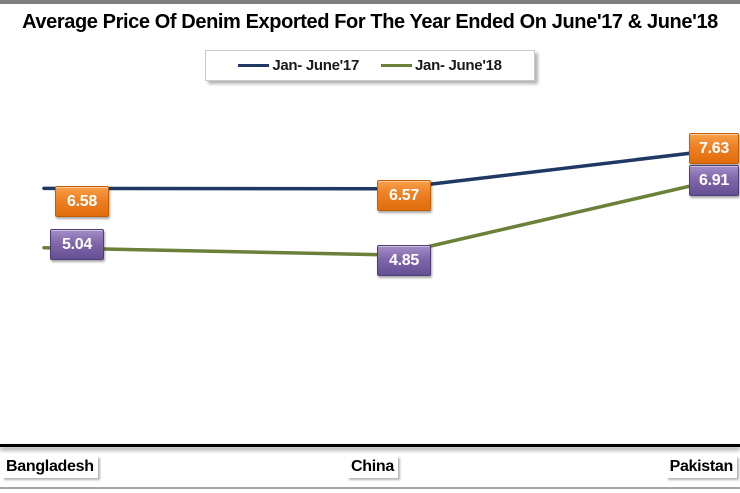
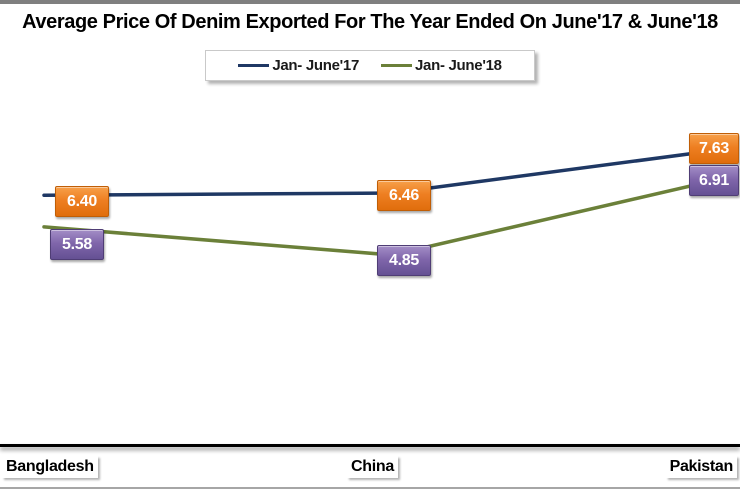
Jan- June'17/Bangladesh: 6.58 -> 6.40
Jan- June'18/Bangladesh: 5.04 -> 5.58
Jan- June'17/China: 6.57 -> 6.46
